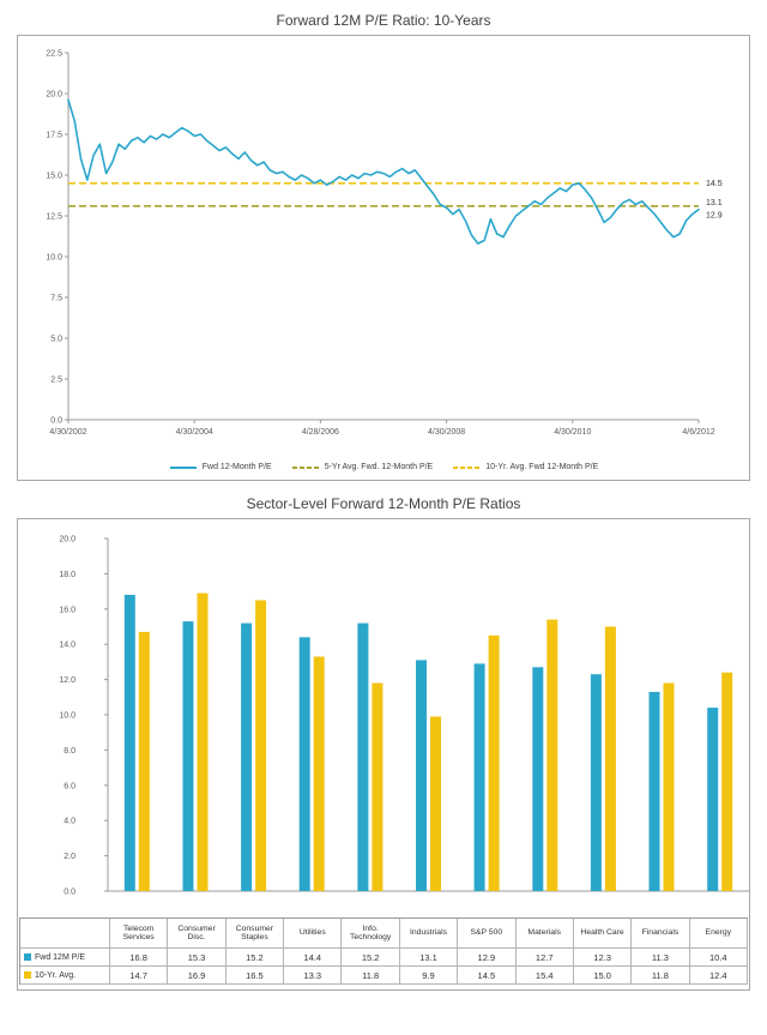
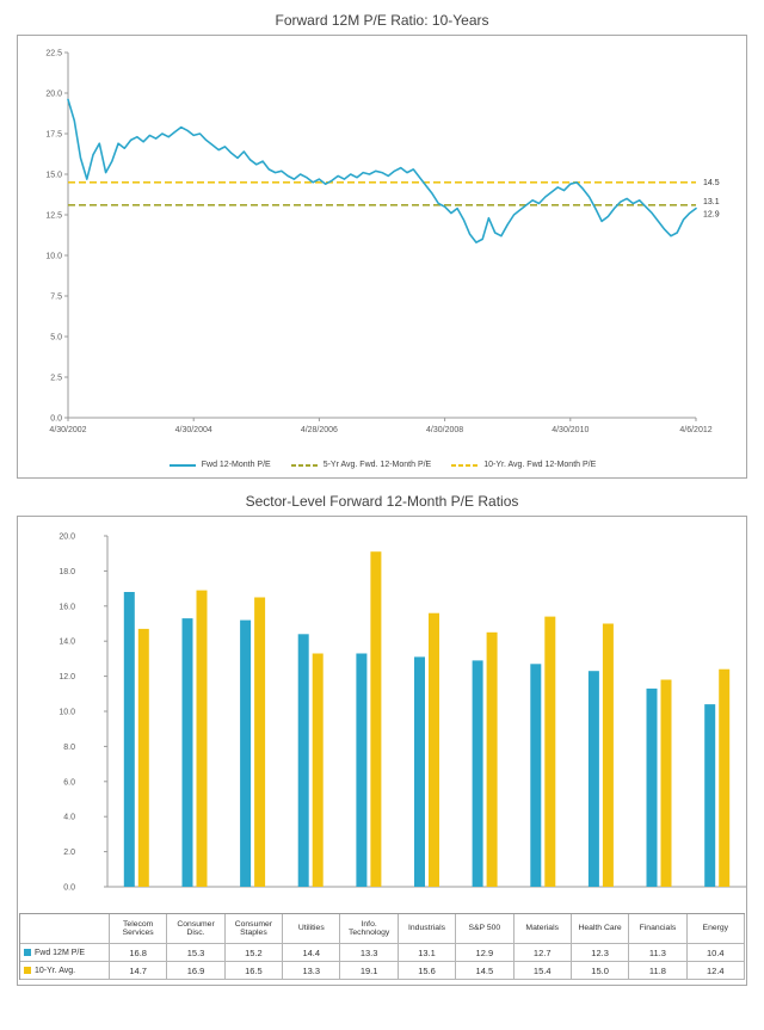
Sector-Level Forward 12-Month P/E Ratios/Fwd 12M P/E/Info. Technology: 15.2 -> 13.3
Sector-Level Forward 12-Month P/E Ratios/10-Yr. Avg./Info. Technology: 11.8 -> 19.1
Sector-Level Forward 12-Month P/E Ratios/10-Yr. Avg./Industrials: 9.9 -> 15.6
